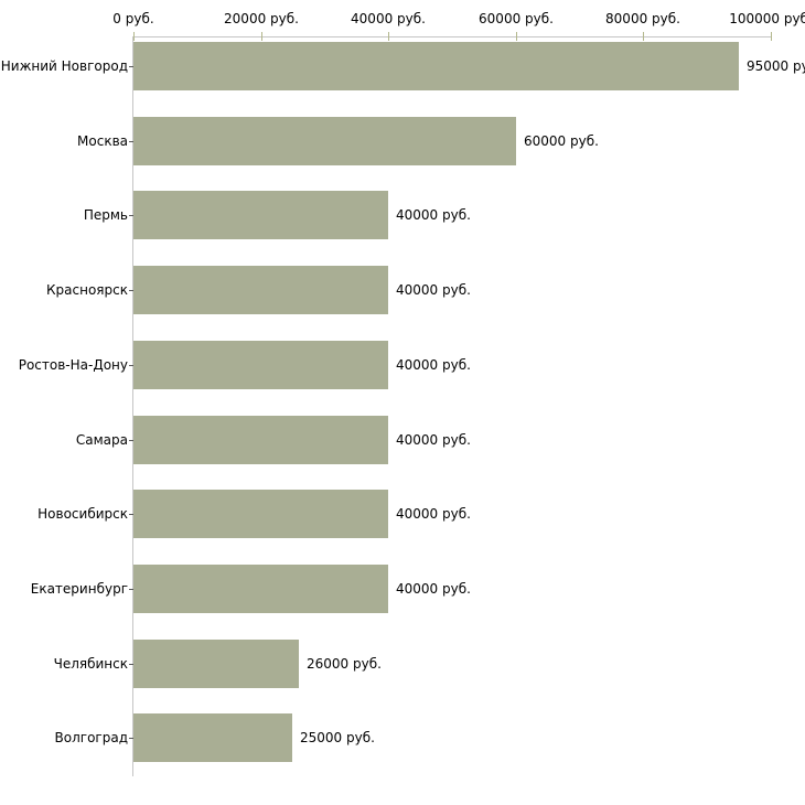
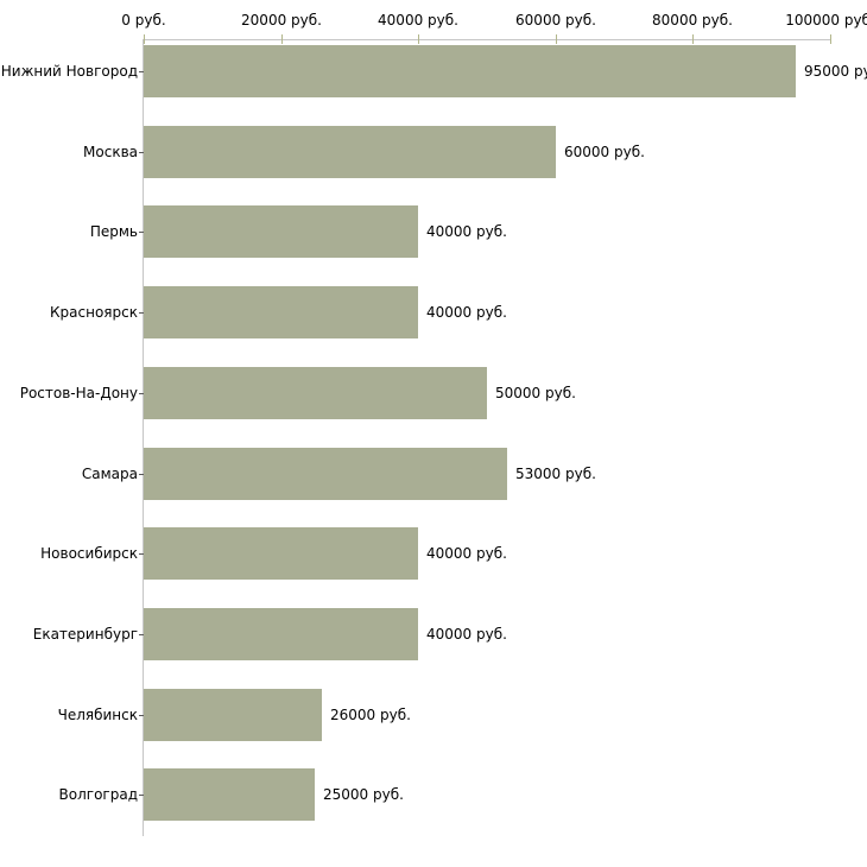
Ростов-На-Дону: 40000 -> 50000
Самара: 40000 -> 53000
